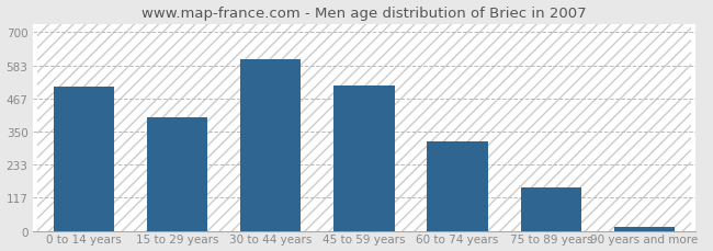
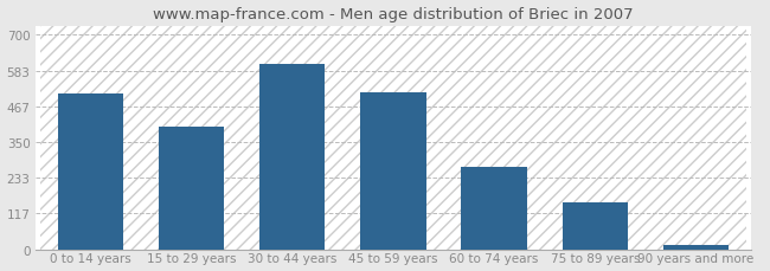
60 to 74 years: 315 -> 270
